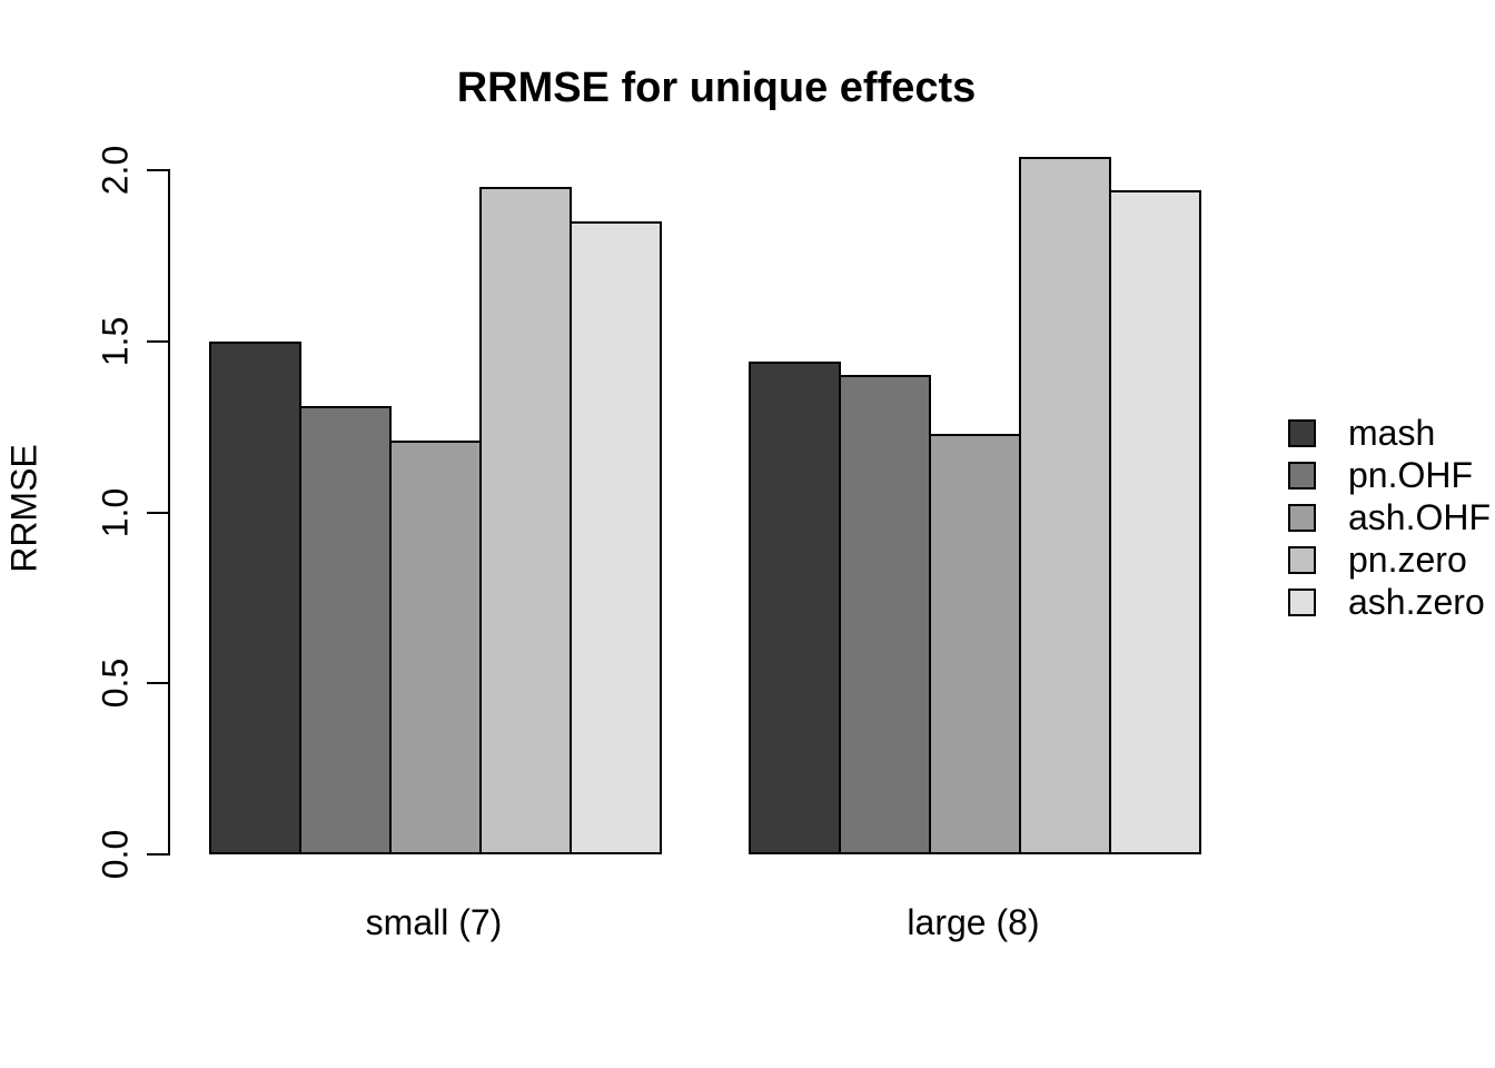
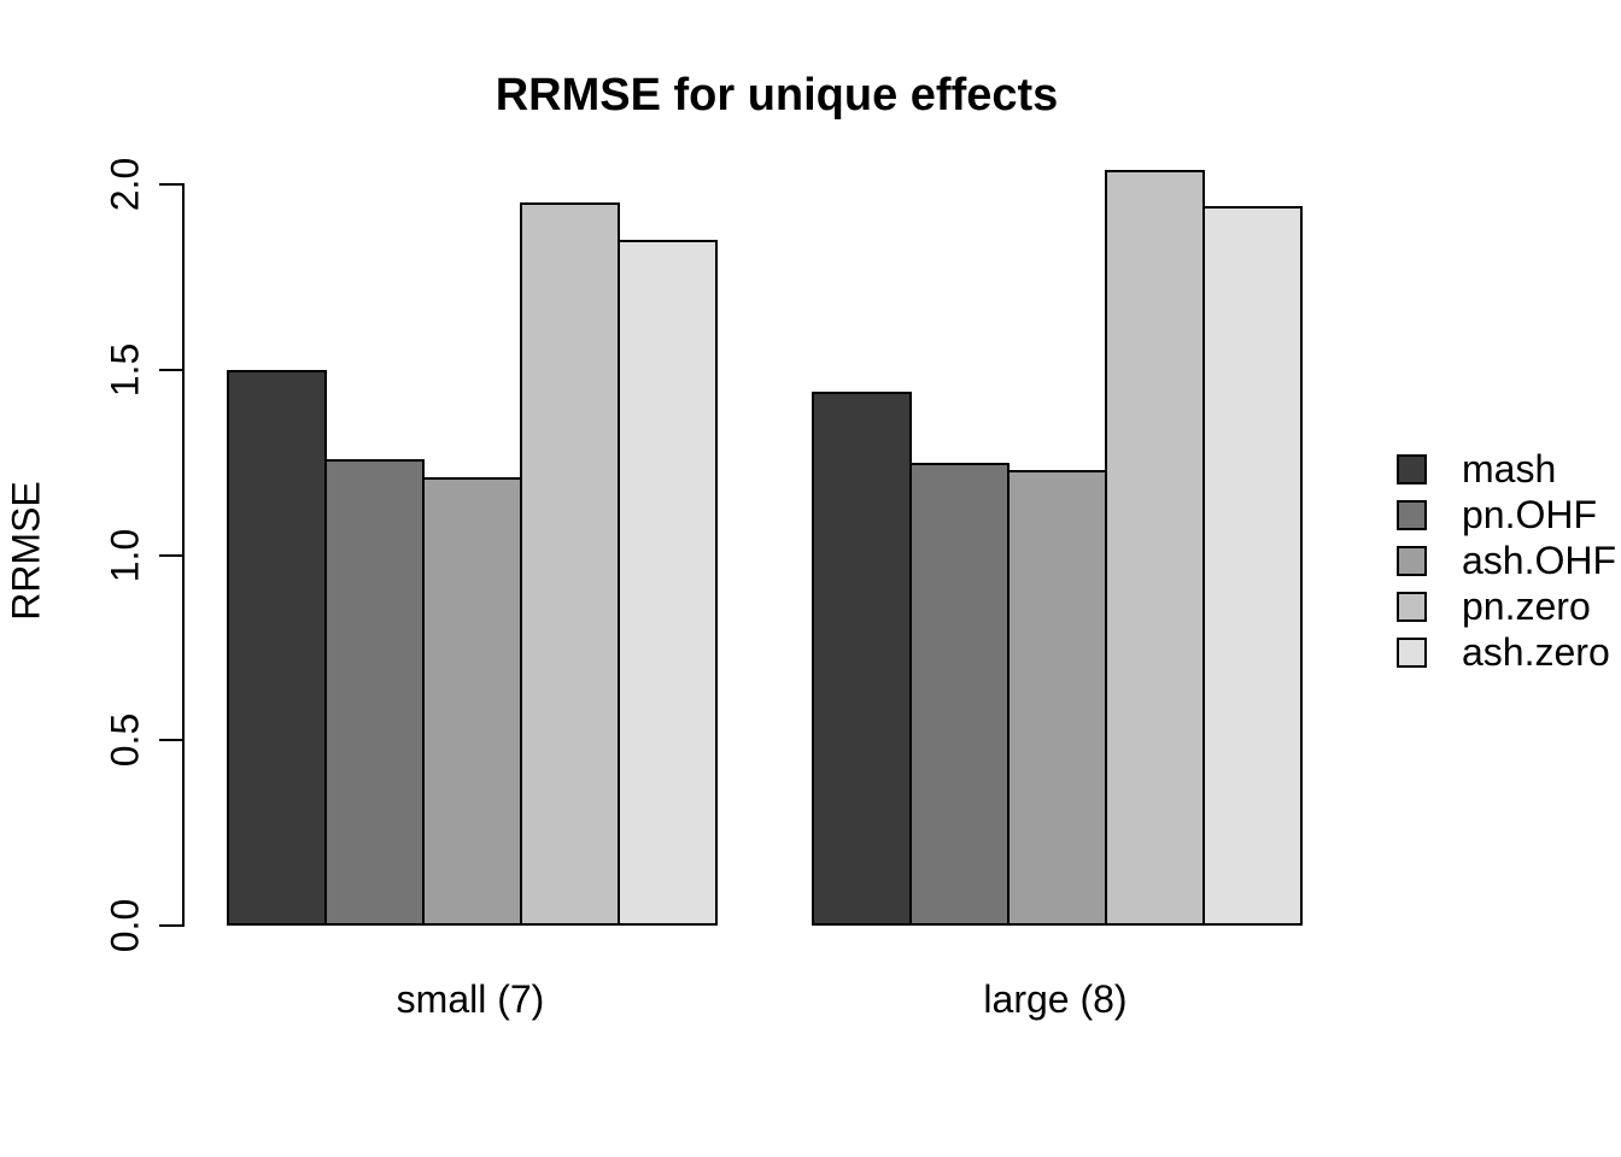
pn.OHF/small (7): 1.31 -> 1.26
pn.OHF/large (8): 1.40 -> 1.25
